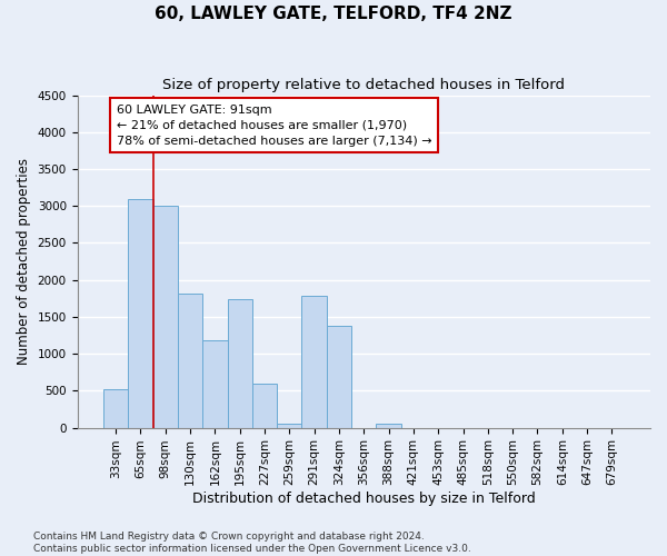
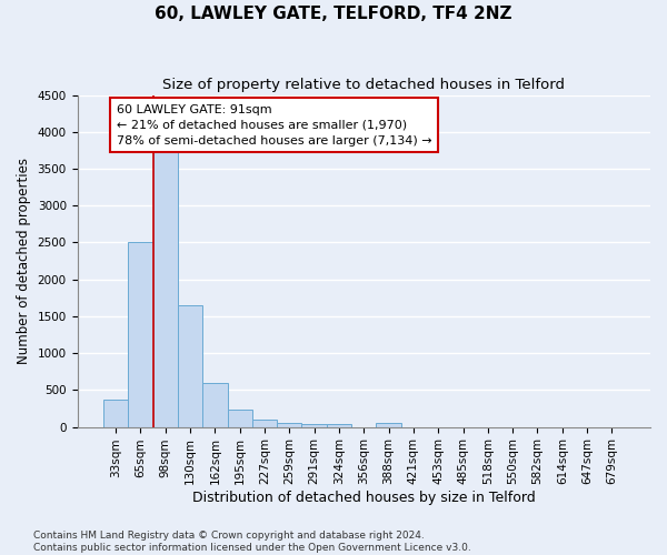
33sqm: 520 -> 370
65sqm: 3100 -> 2500
98sqm: 3000 -> 3750
130sqm: 1820 -> 1650
162sqm: 1180 -> 590
195sqm: 1740 -> 230
227sqm: 600 -> 100
291sqm: 1780 -> 40
324sqm: 1380 -> 40
